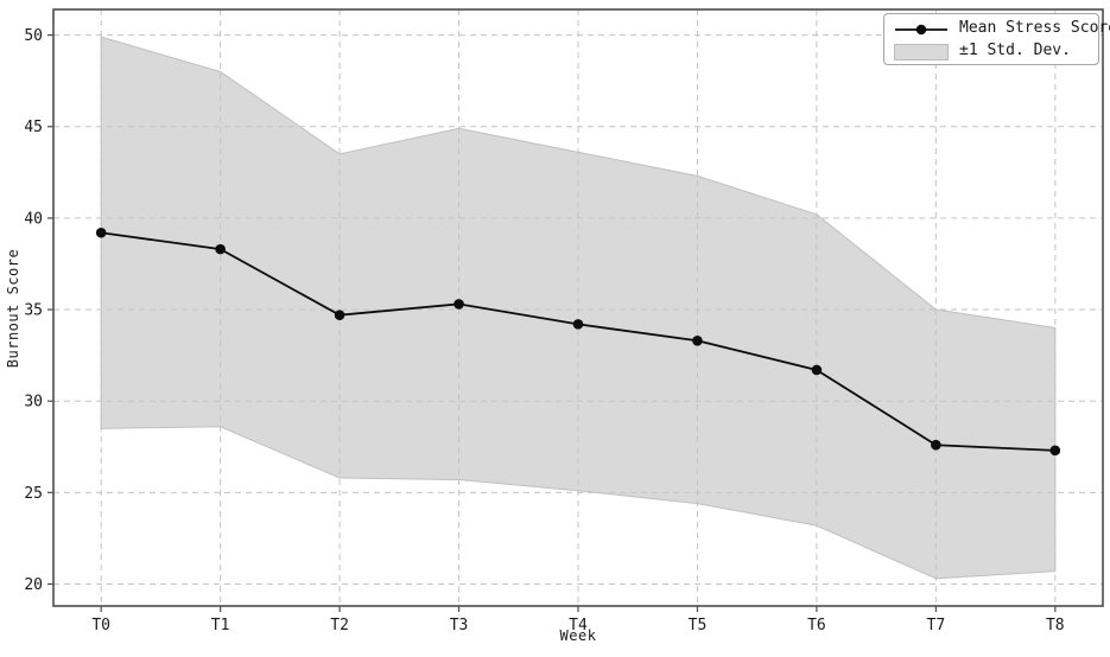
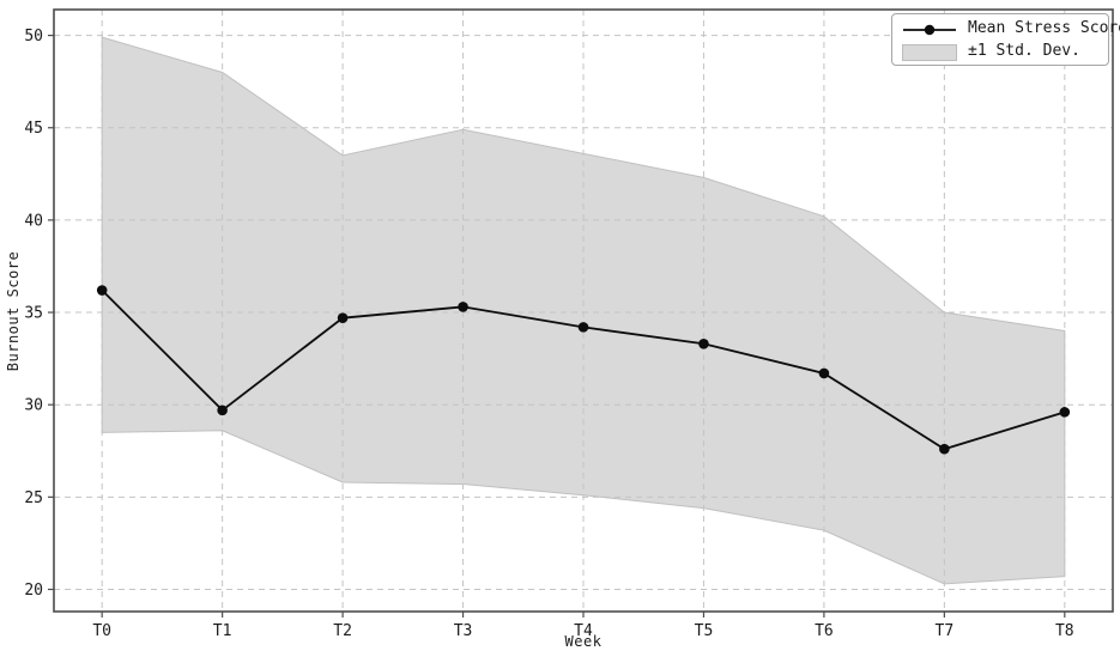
T0: 39.2 -> 36.2
T1: 38.3 -> 29.7
T8: 27.3 -> 29.6
